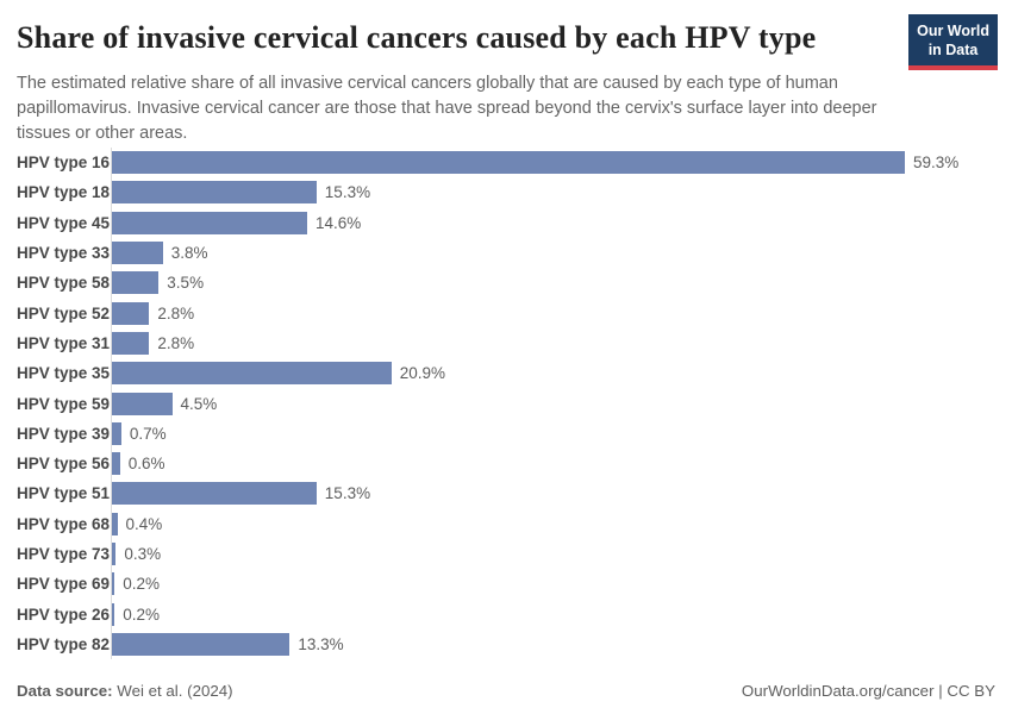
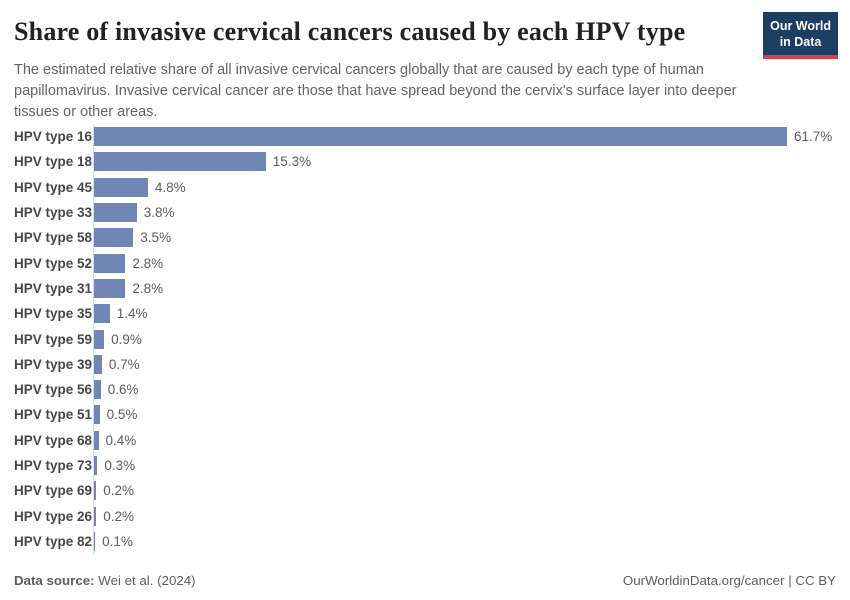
HPV type 16: 59.3% -> 61.7%
HPV type 45: 14.6% -> 4.8%
HPV type 35: 20.9% -> 1.4%
HPV type 59: 4.5% -> 0.9%
HPV type 51: 15.3% -> 0.5%
HPV type 82: 13.3% -> 0.1%
